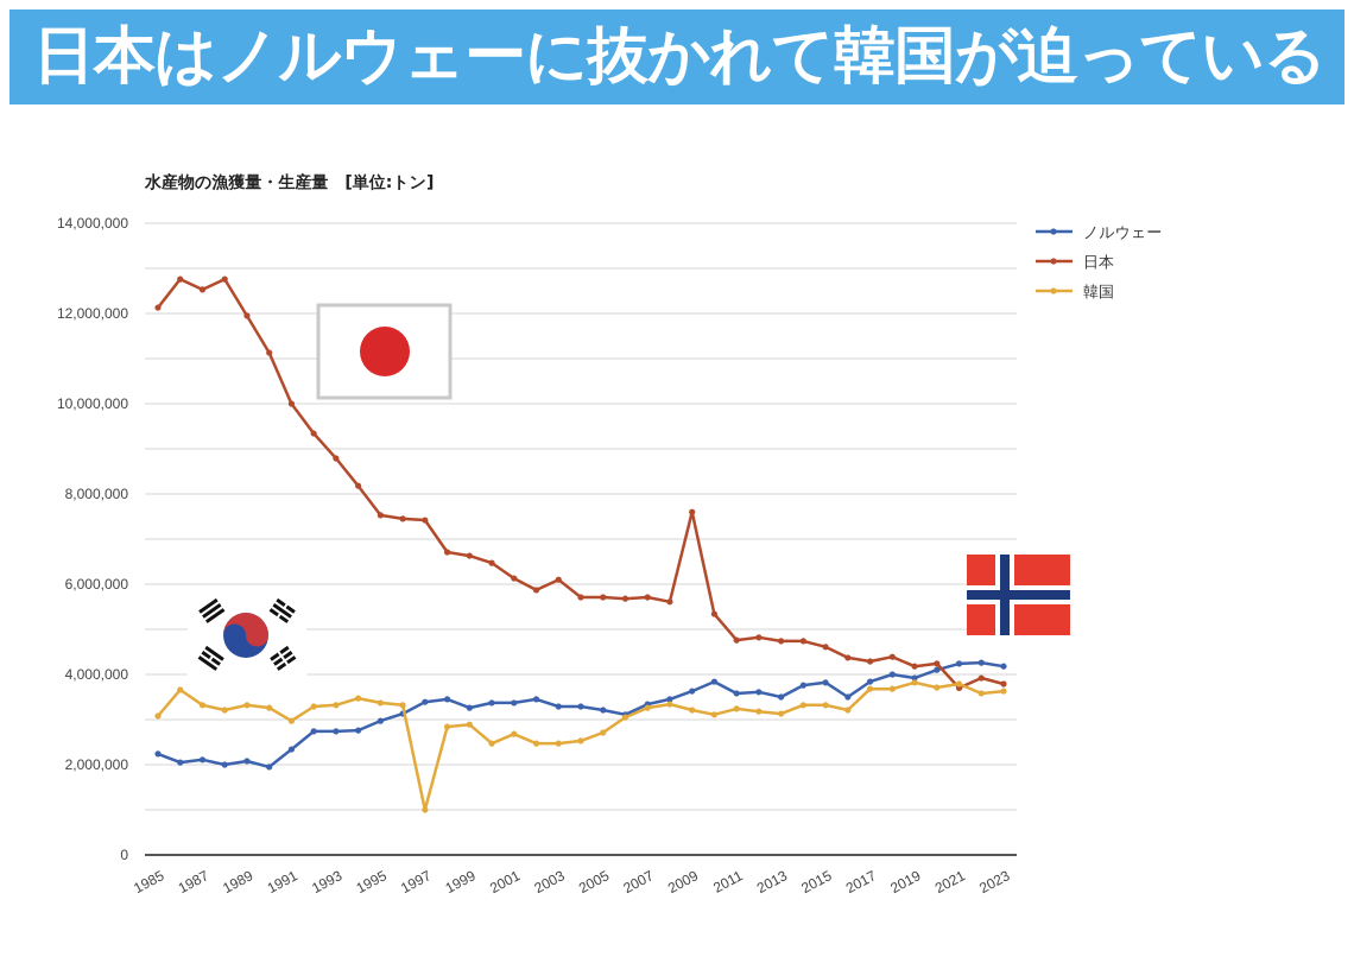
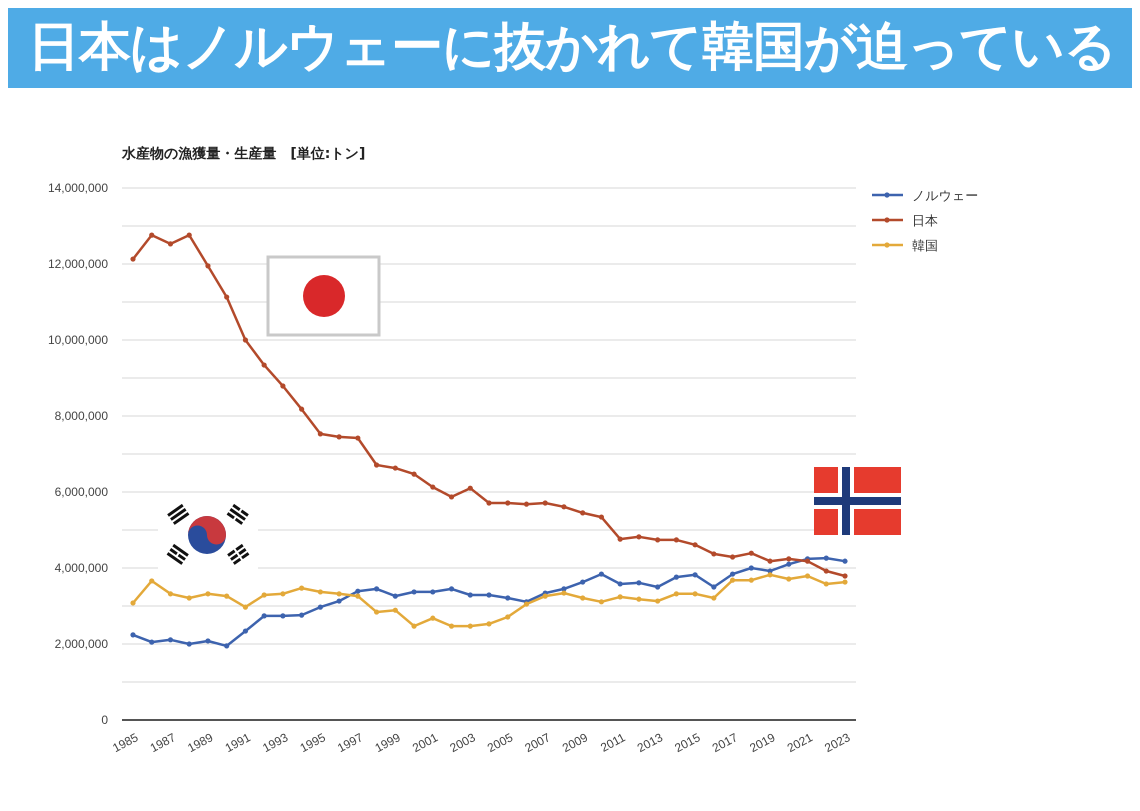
韓国/1997: 1000000 -> 3300000
日本/2009: 7600000 -> 5400000
日本/2021: 3700000 -> 4200000
